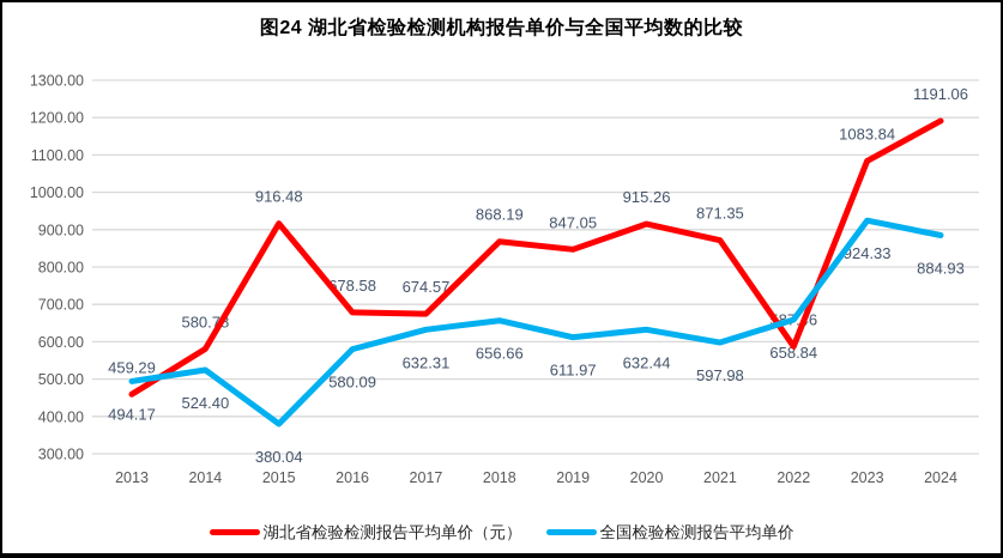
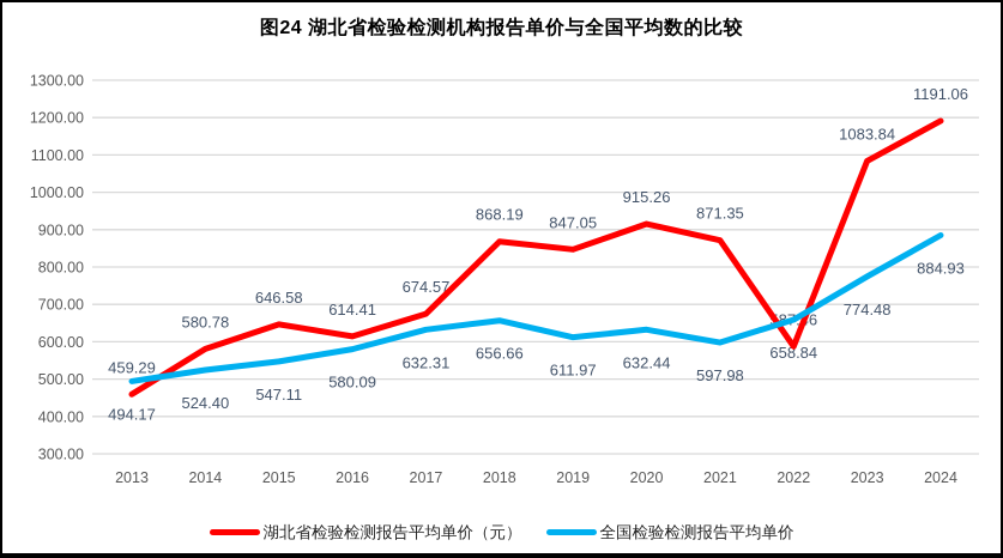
湖北省检验检测报告平均单价（元）/2015: 916.48 -> 646.58
全国检验检测报告平均单价/2015: 380.04 -> 547.11
湖北省检验检测报告平均单价（元）/2016: 678.58 -> 614.41
全国检验检测报告平均单价/2023: 924.33 -> 774.48
